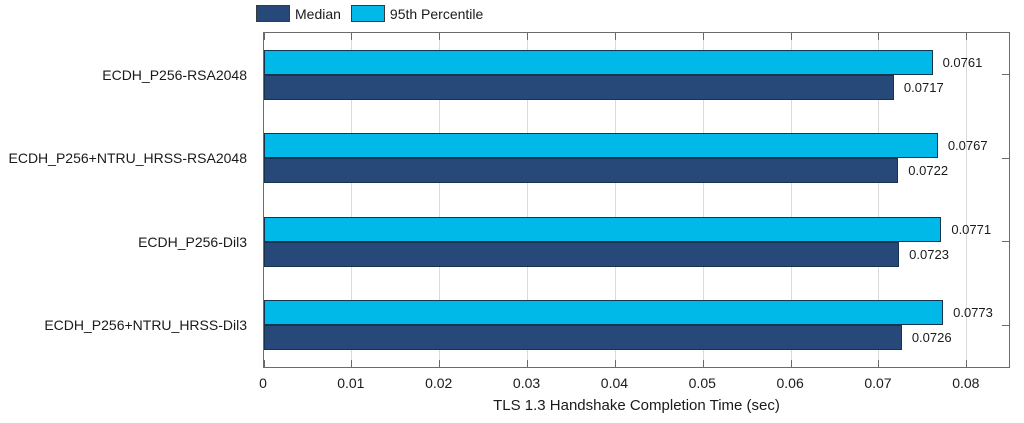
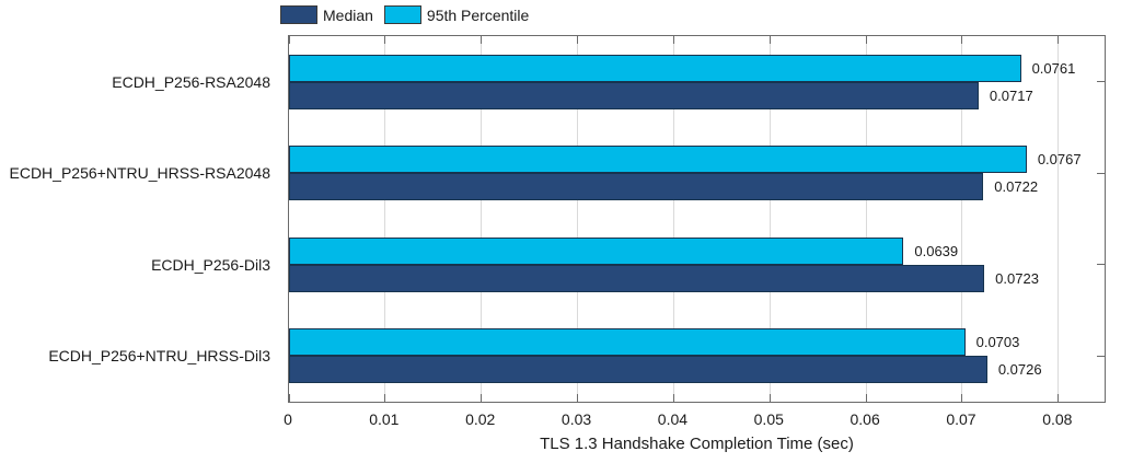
95th Percentile/ECDH_P256-Dil3: 0.0771 -> 0.0639
95th Percentile/ECDH_P256+NTRU_HRSS-Dil3: 0.0773 -> 0.0703
